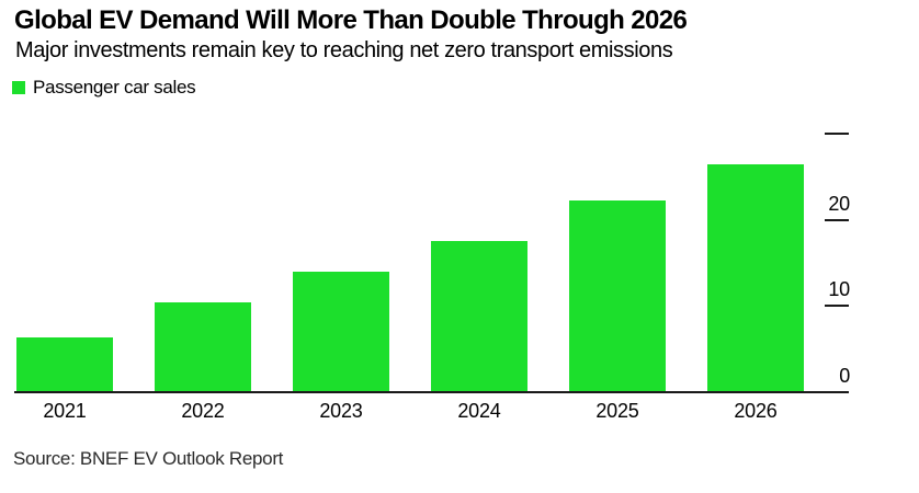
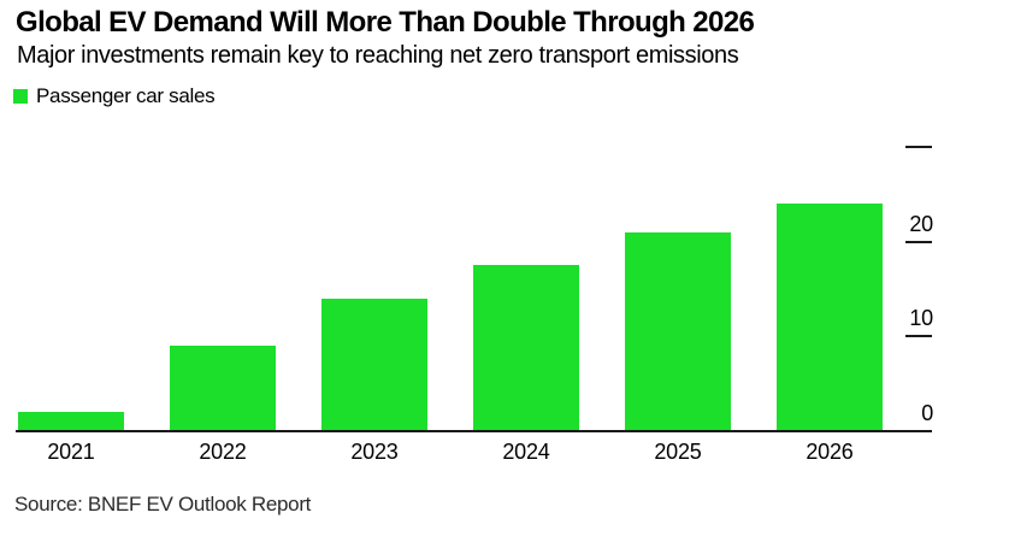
2021: 6 -> 2
2022: 10 -> 9
2025: 22 -> 21
2026: 26 -> 24
